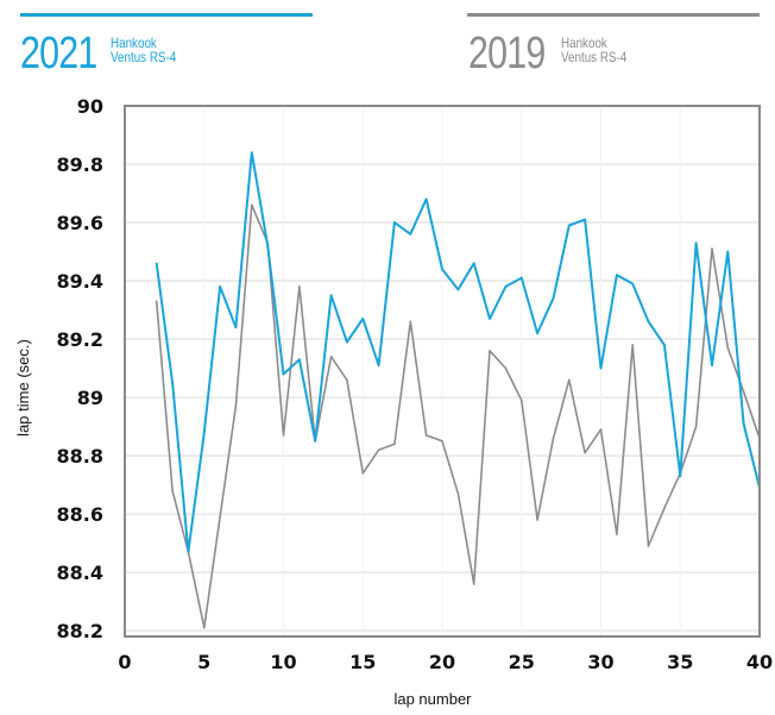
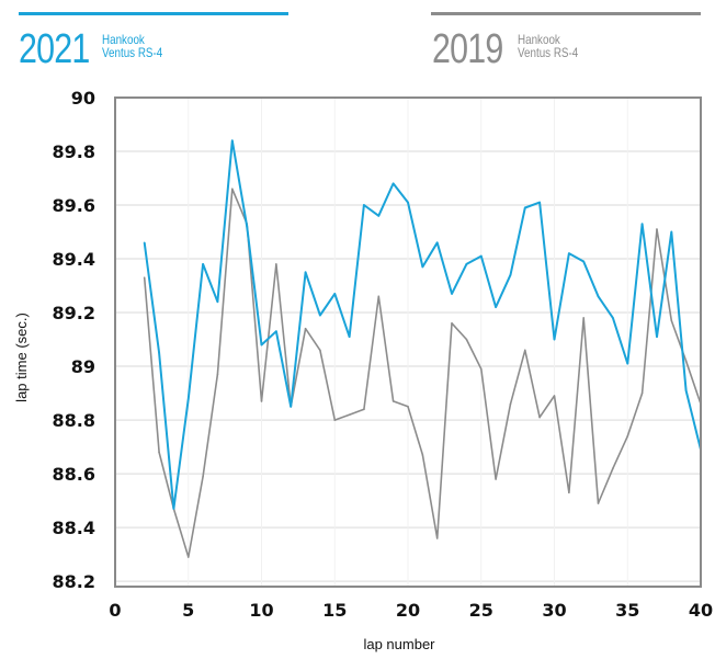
2019 Hankook Ventus RS-4/5: 88.21 -> 88.29
2019 Hankook Ventus RS-4/15: 88.74 -> 88.80
2021 Hankook Ventus RS-4/20: 89.44 -> 89.61
2021 Hankook Ventus RS-4/35: 88.73 -> 89.01
